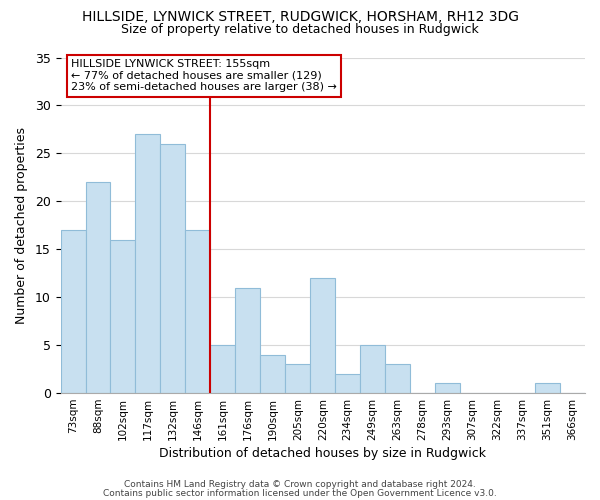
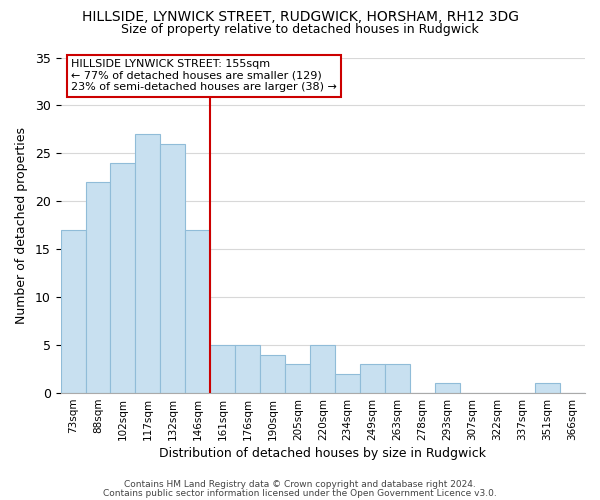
102sqm: 16 -> 24
176sqm: 11 -> 5
220sqm: 12 -> 5
249sqm: 5 -> 3
